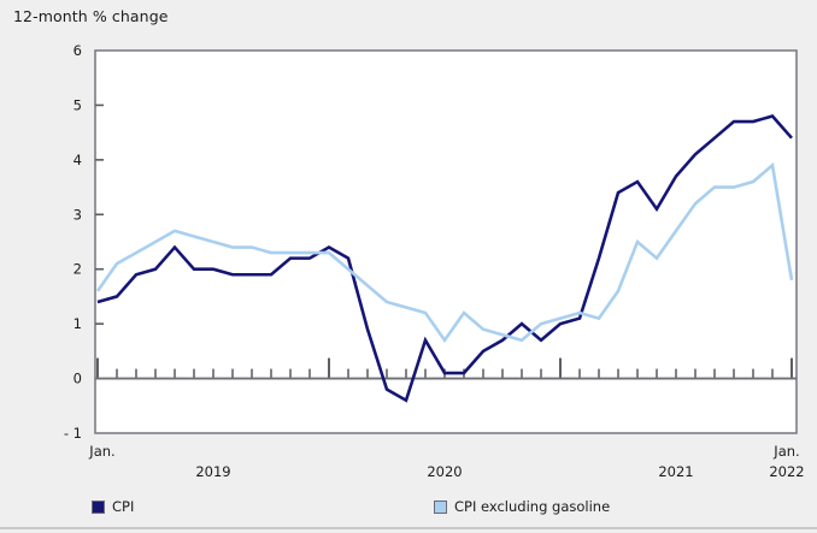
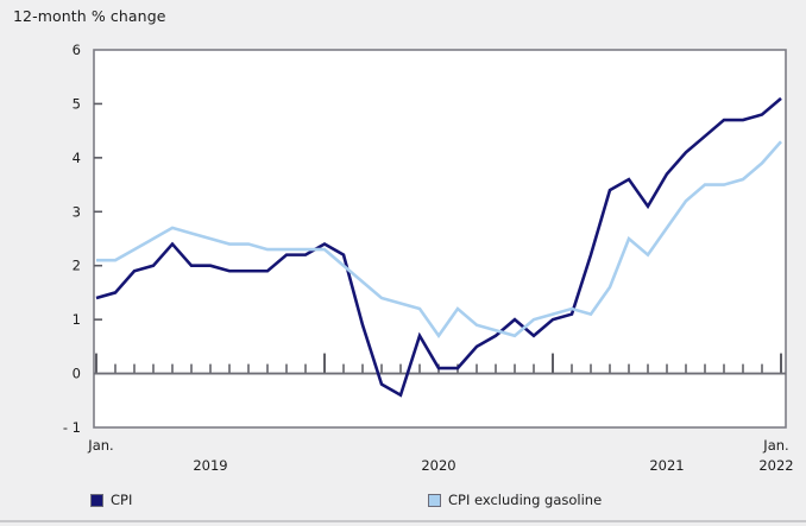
CPI excluding gasoline/Jan. 2019: 1.6 -> 2.1
CPI/Jan. 2022: 4.4 -> 5.1
CPI excluding gasoline/Jan. 2022: 1.8 -> 4.3
